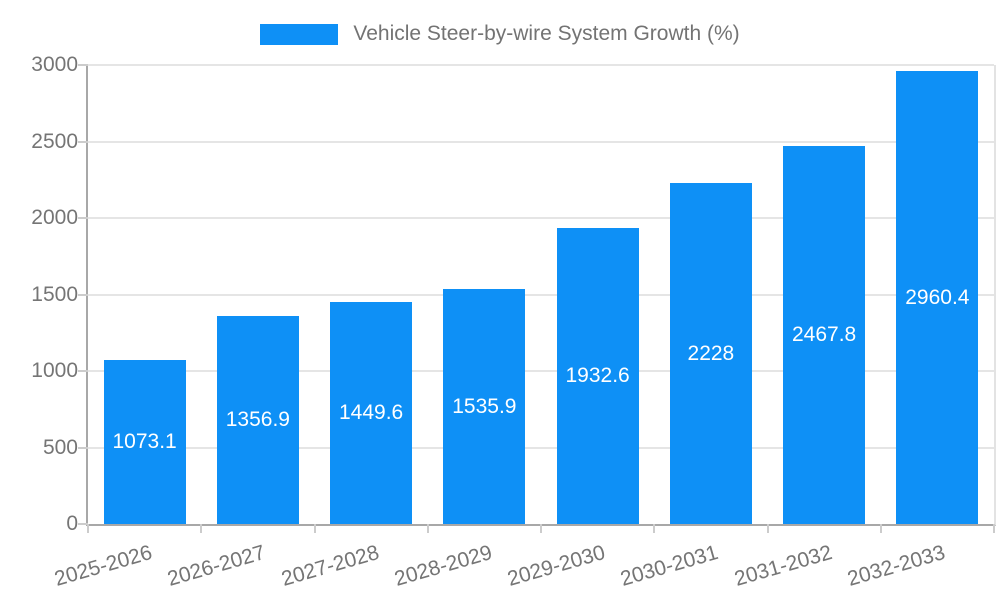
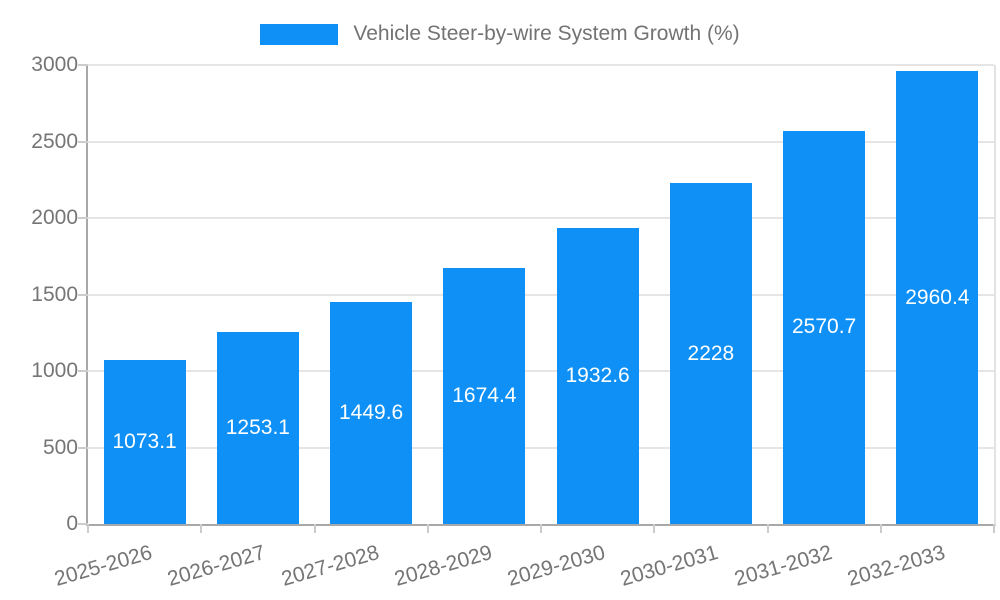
2026-2027: 1356.9 -> 1253.1
2028-2029: 1535.9 -> 1674.4
2031-2032: 2467.8 -> 2570.7
